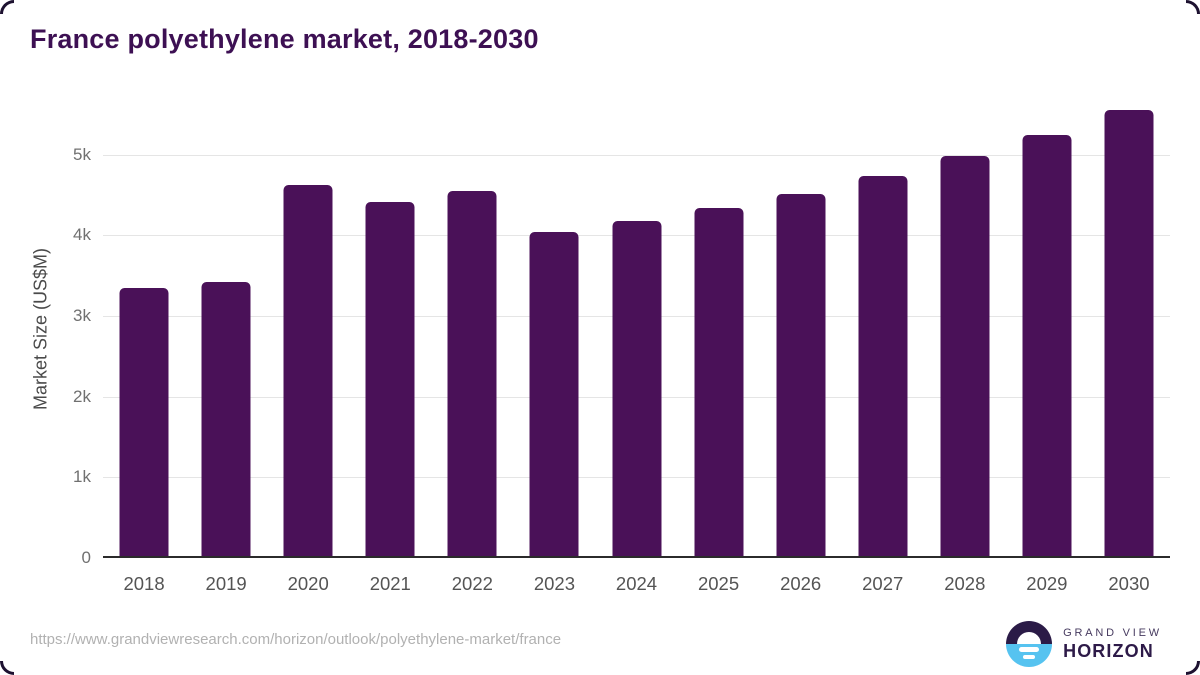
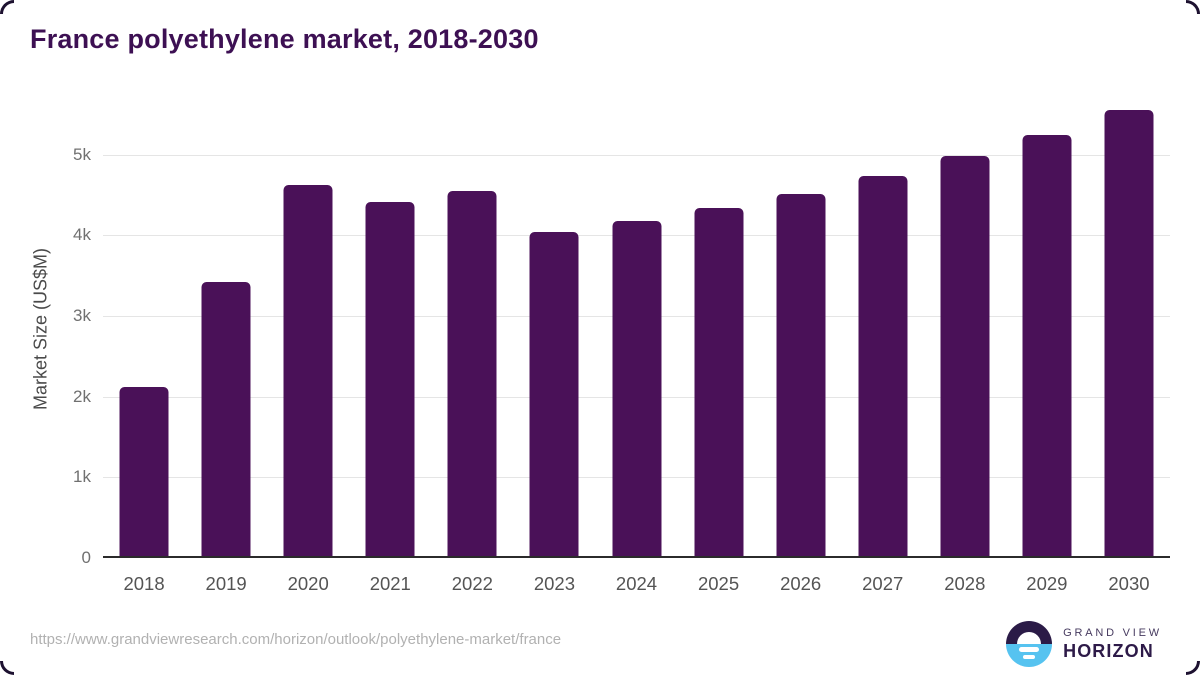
2018: 3.3k -> 2.1k
